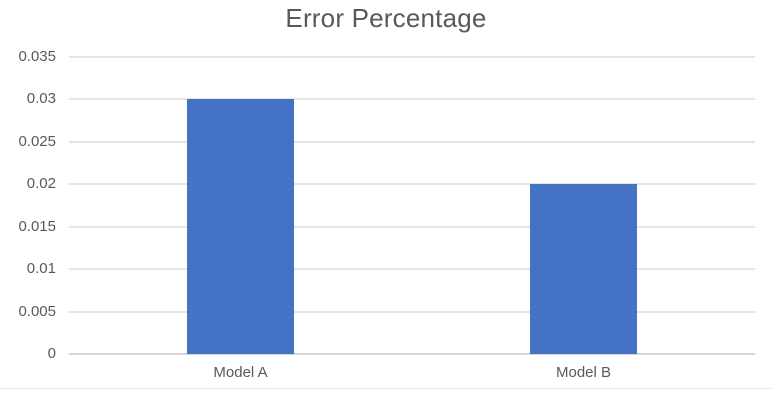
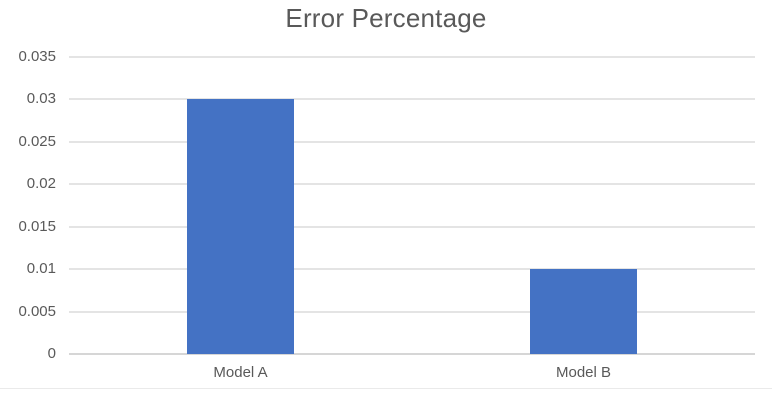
Model B: 0.02 -> 0.01
